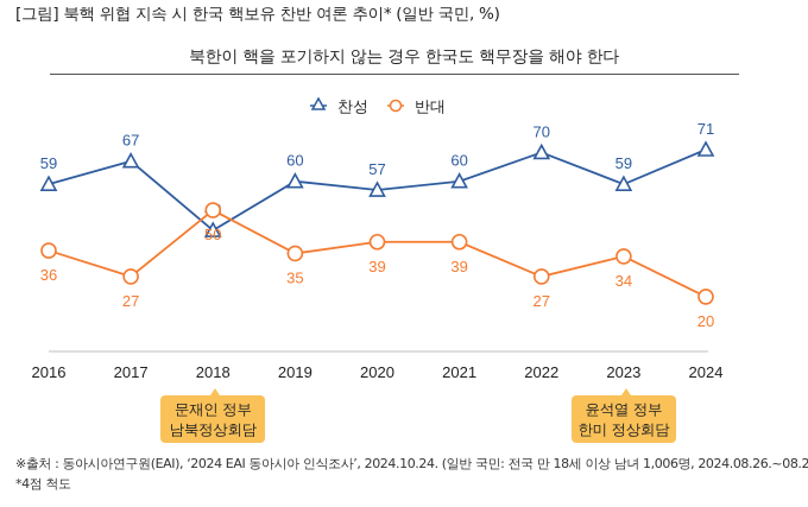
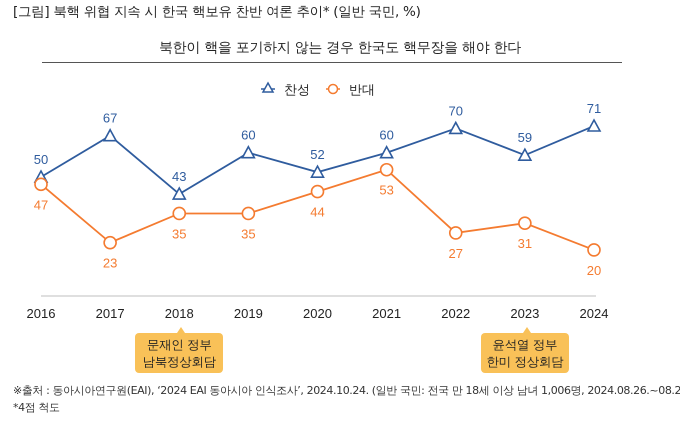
찬성/2016: 59 -> 50
반대/2016: 36 -> 47
반대/2017: 27 -> 23
반대/2018: 50 -> 35
찬성/2020: 57 -> 52
반대/2020: 39 -> 44
반대/2021: 39 -> 53
반대/2023: 34 -> 31
